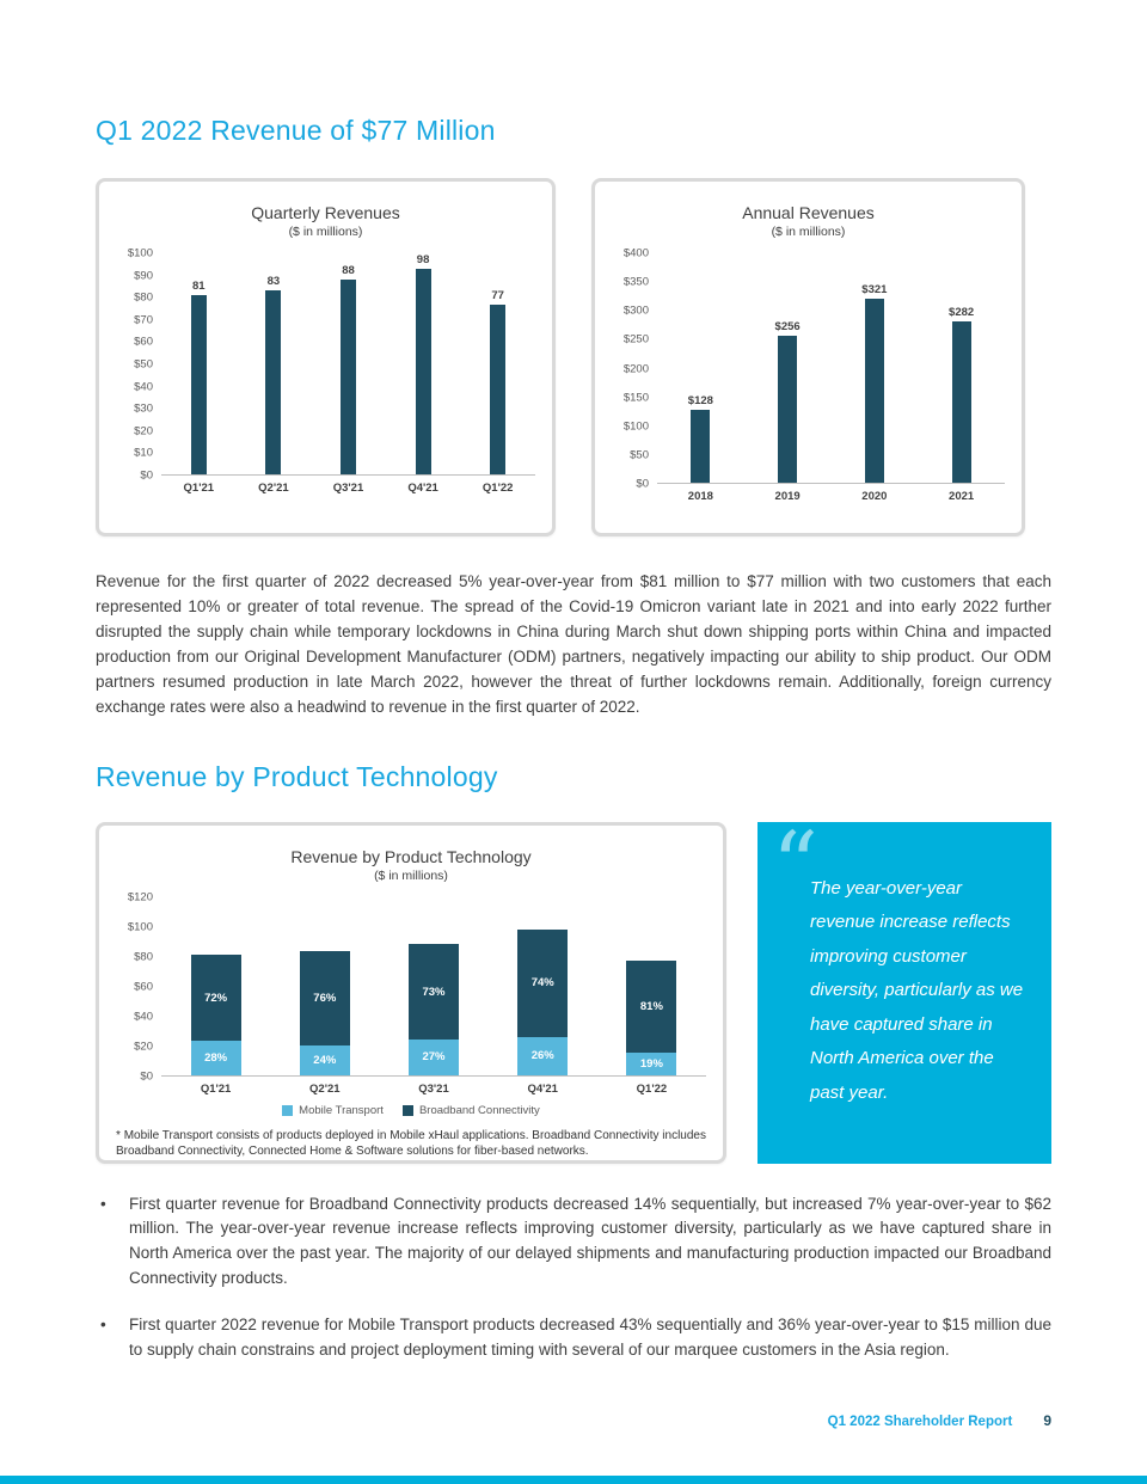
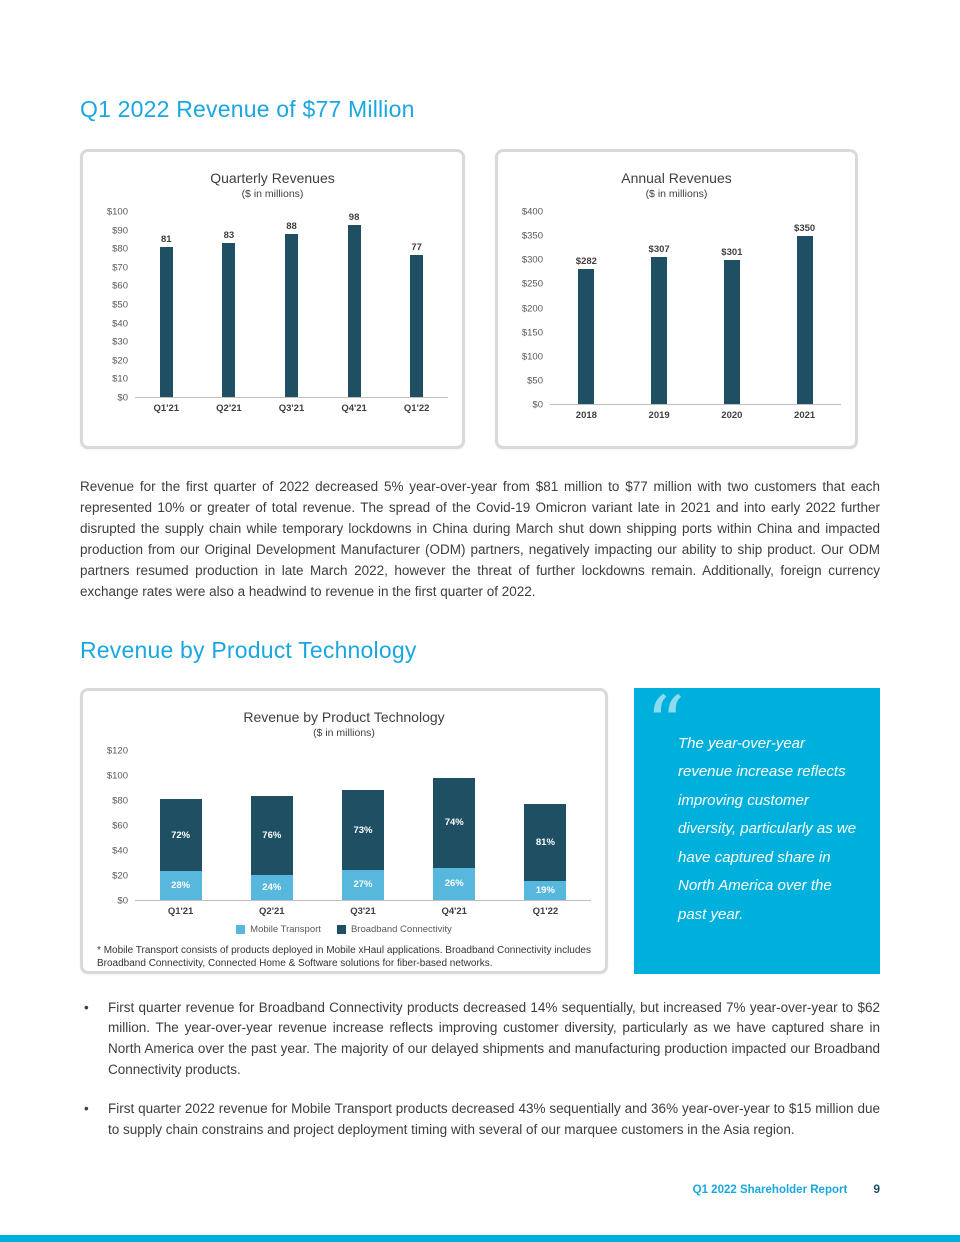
Annual Revenues/2018: $128 -> $282
Annual Revenues/2019: $256 -> $307
Annual Revenues/2020: $321 -> $301
Annual Revenues/2021: $282 -> $350
